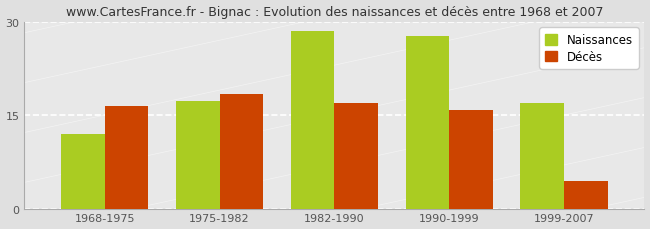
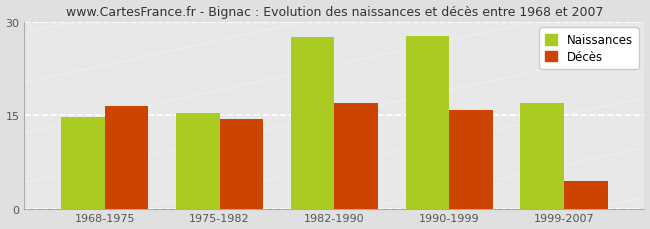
Naissances/1968-1975: 12.0 -> 14.7
Naissances/1975-1982: 17.2 -> 15.4
Décès/1975-1982: 18.4 -> 14.3
Naissances/1982-1990: 28.4 -> 27.5
